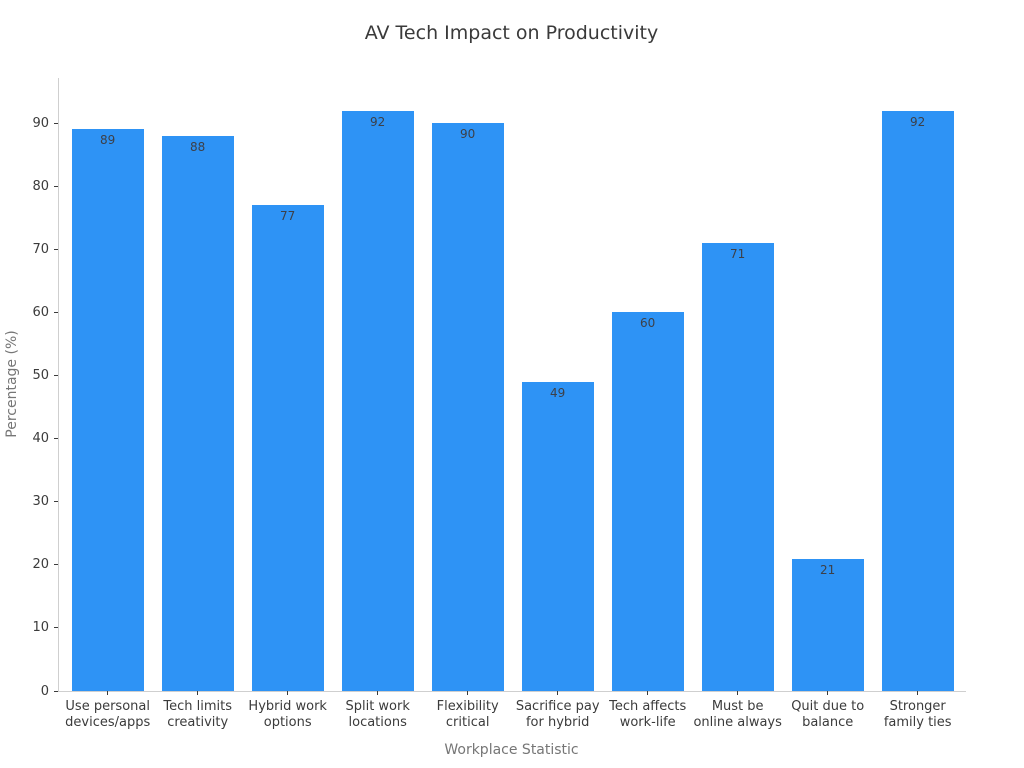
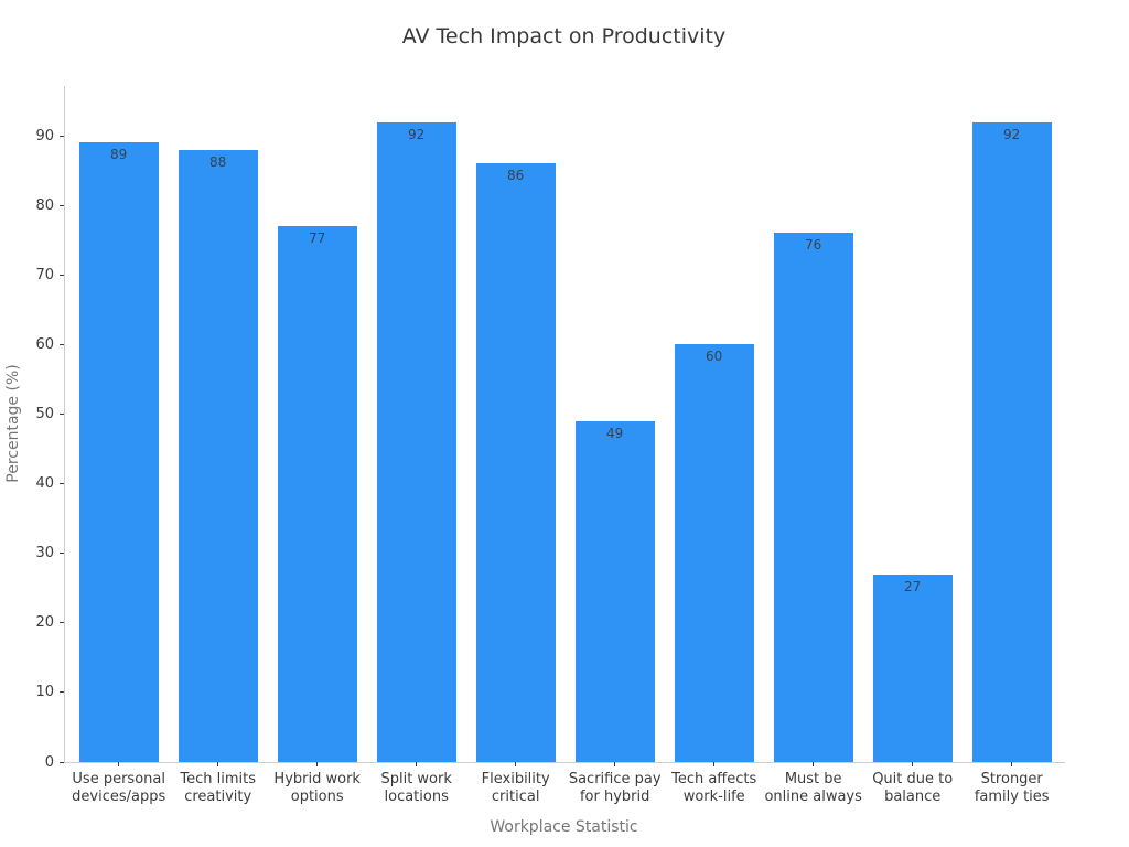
Flexibility critical: 90 -> 86
Must be online always: 71 -> 76
Quit due to balance: 21 -> 27
